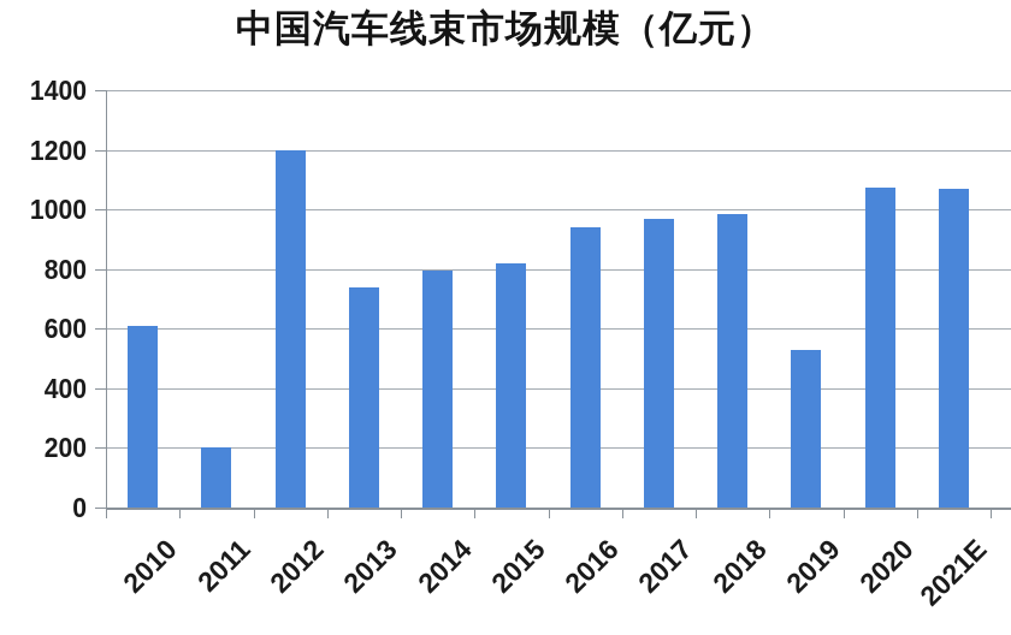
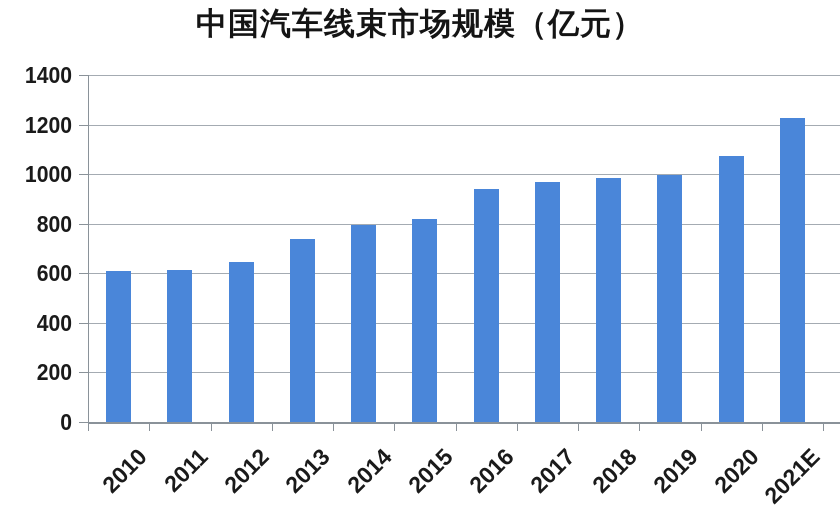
2011: 200 -> 620
2012: 1200 -> 640
2019: 530 -> 1000
2021E: 1070 -> 1220
